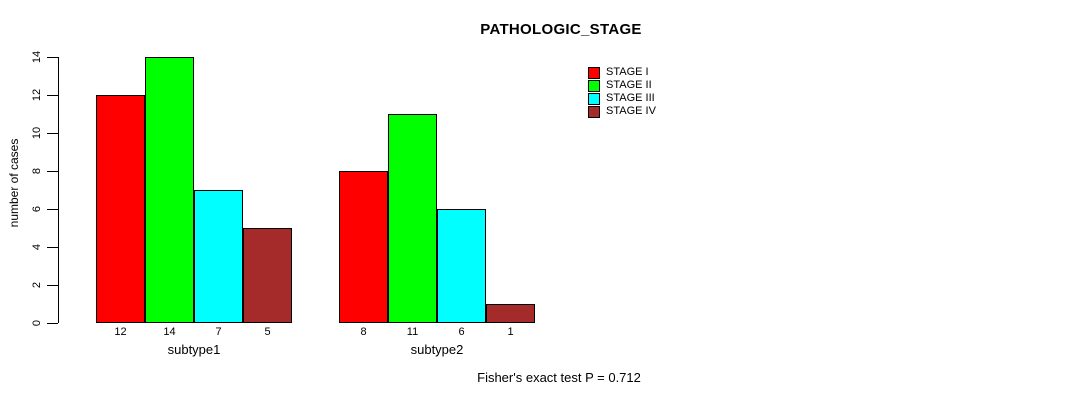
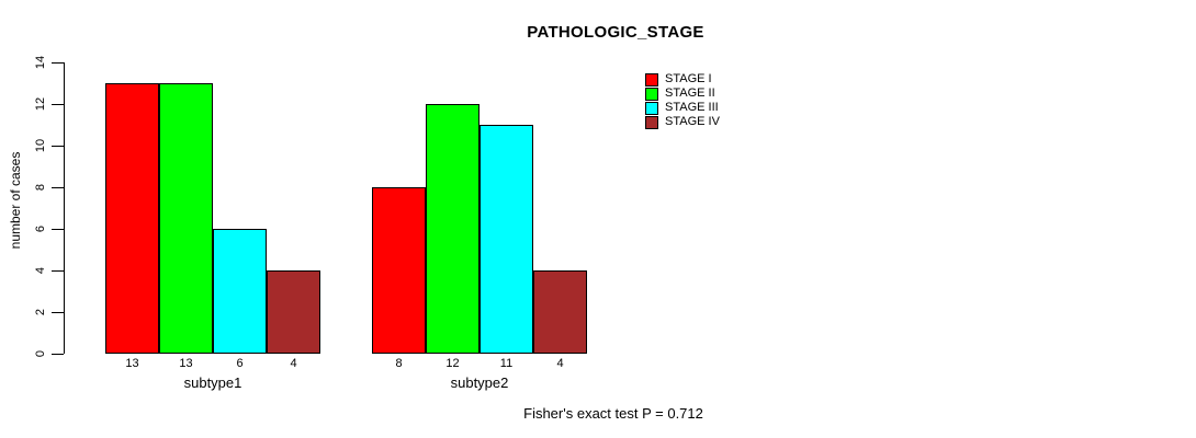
STAGE I/subtype1: 12 -> 13
STAGE II/subtype1: 14 -> 13
STAGE III/subtype1: 7 -> 6
STAGE IV/subtype1: 5 -> 4
STAGE II/subtype2: 11 -> 12
STAGE III/subtype2: 6 -> 11
STAGE IV/subtype2: 1 -> 4
